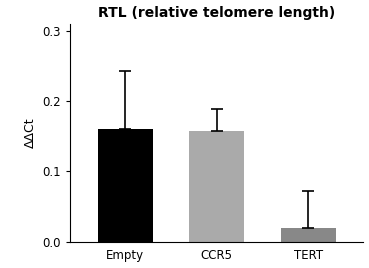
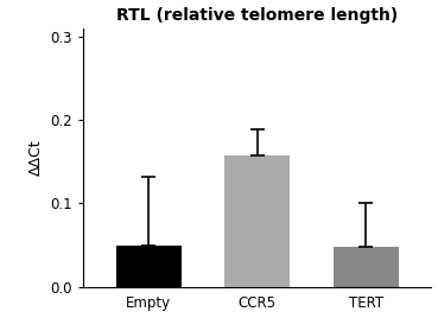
Empty: 0.160 -> 0.050
TERT: 0.020 -> 0.048
